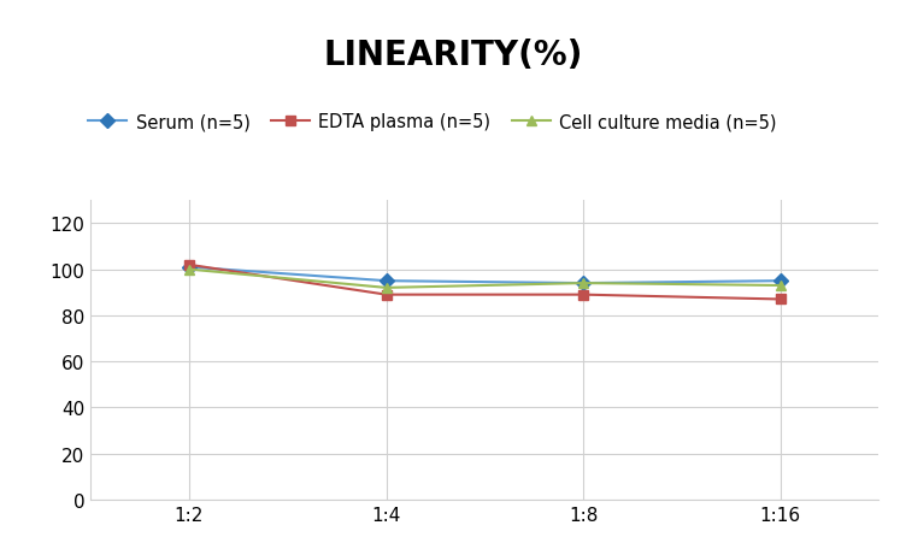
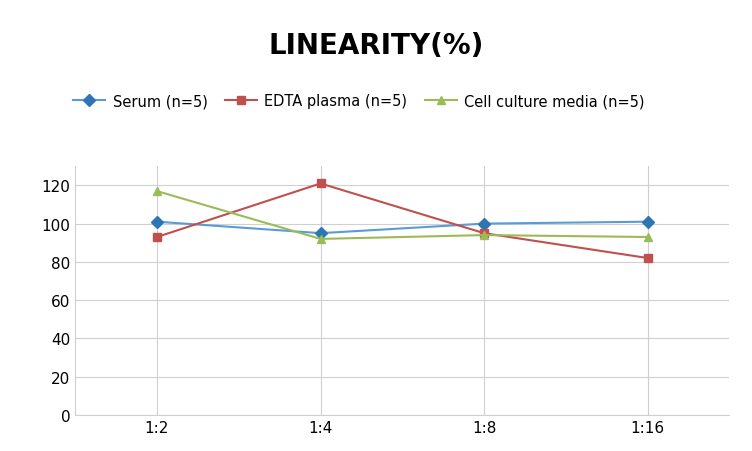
EDTA plasma (n=5)/1:2: 102 -> 93
Cell culture media (n=5)/1:2: 100 -> 117
EDTA plasma (n=5)/1:4: 89 -> 121
Serum (n=5)/1:8: 94 -> 100
EDTA plasma (n=5)/1:8: 89 -> 95
Serum (n=5)/1:16: 95 -> 101
EDTA plasma (n=5)/1:16: 87 -> 82
